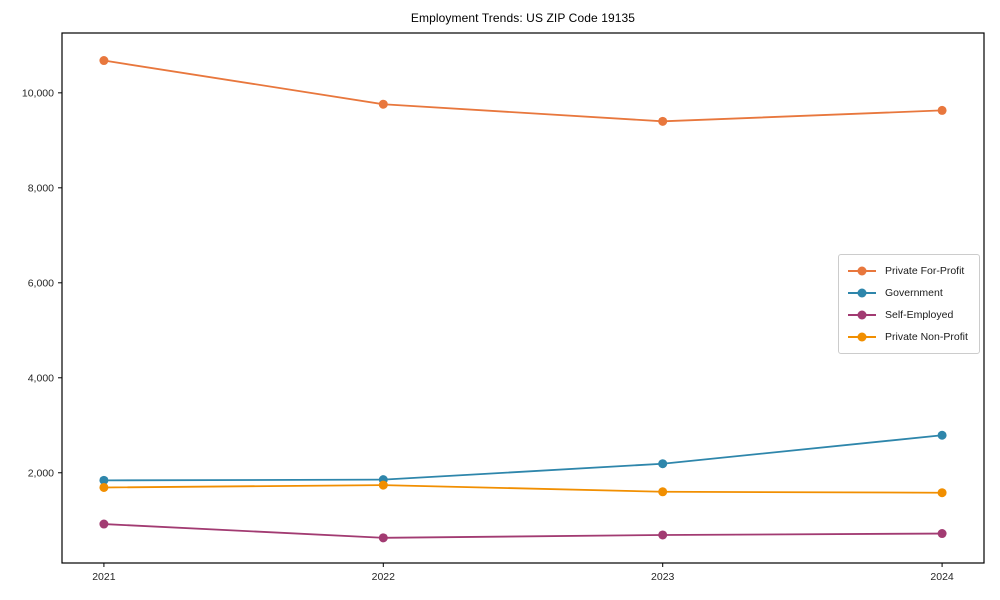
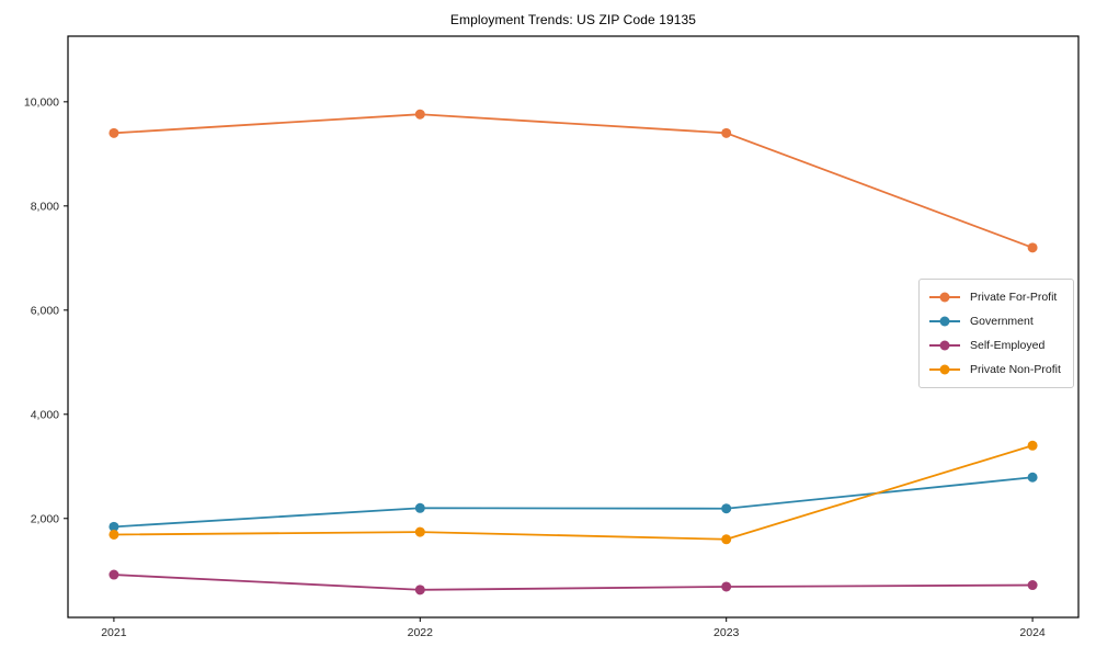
Private For-Profit/2021: 10700 -> 9400
Government/2022: 1900 -> 2200
Private For-Profit/2024: 9600 -> 7200
Private Non-Profit/2024: 1600 -> 3400
